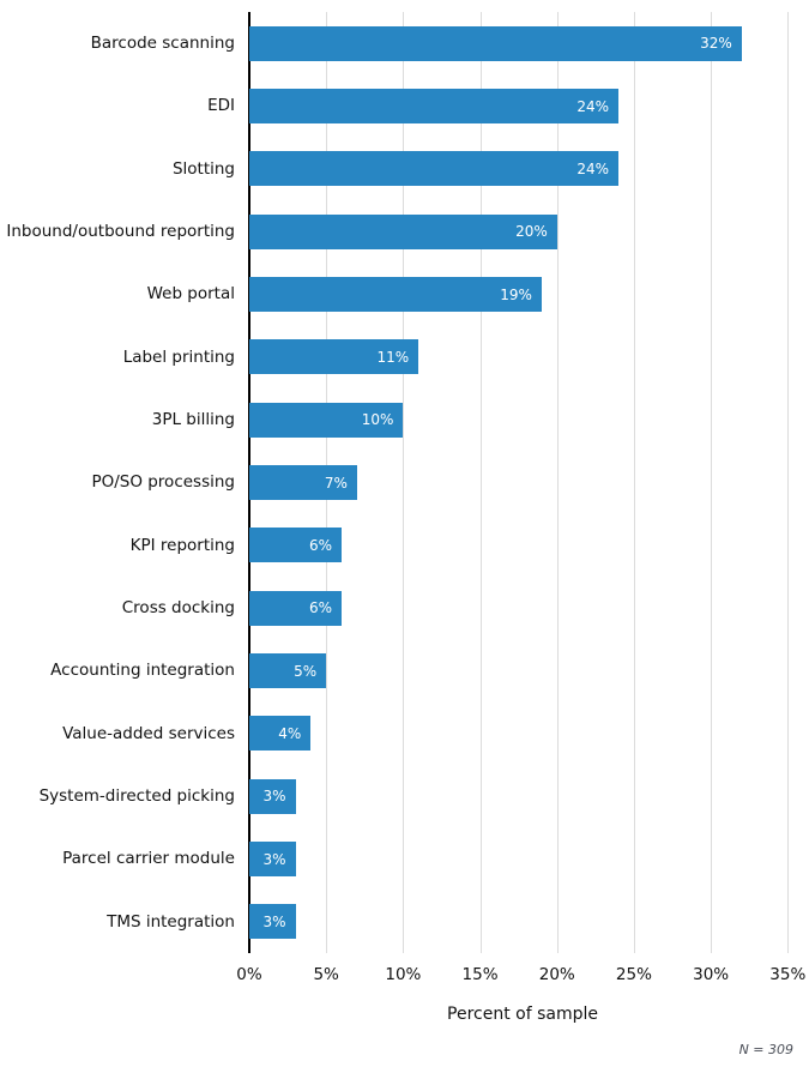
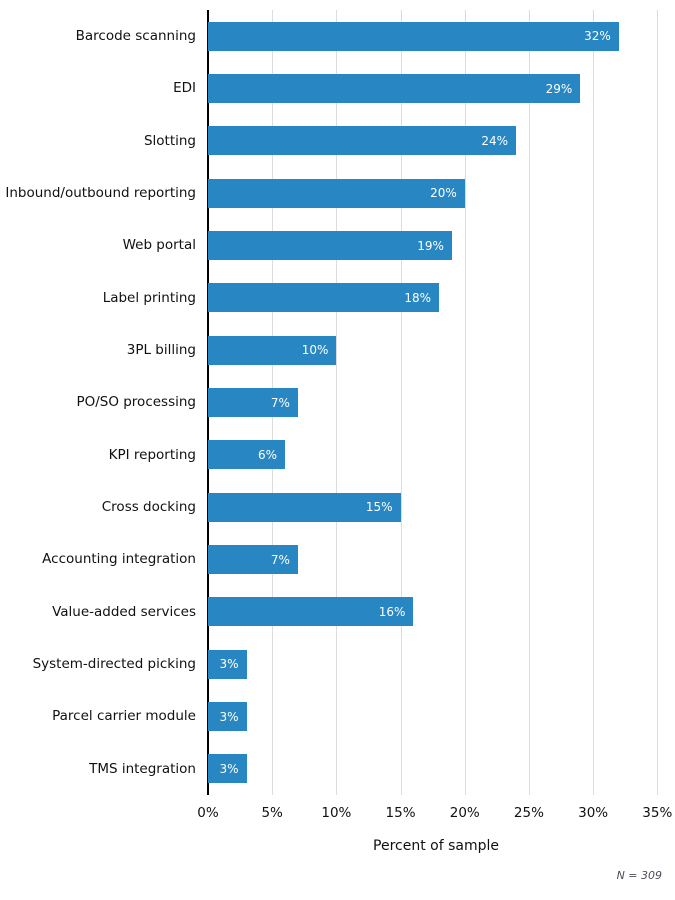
EDI: 24% -> 29%
Label printing: 11% -> 18%
Cross docking: 6% -> 15%
Accounting integration: 5% -> 7%
Value-added services: 4% -> 16%
